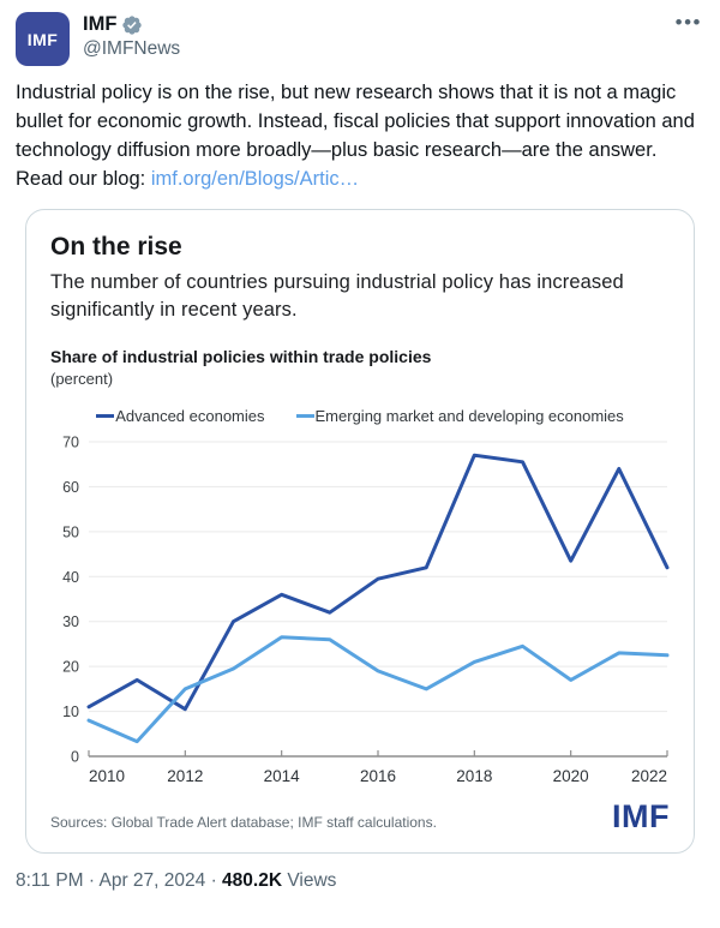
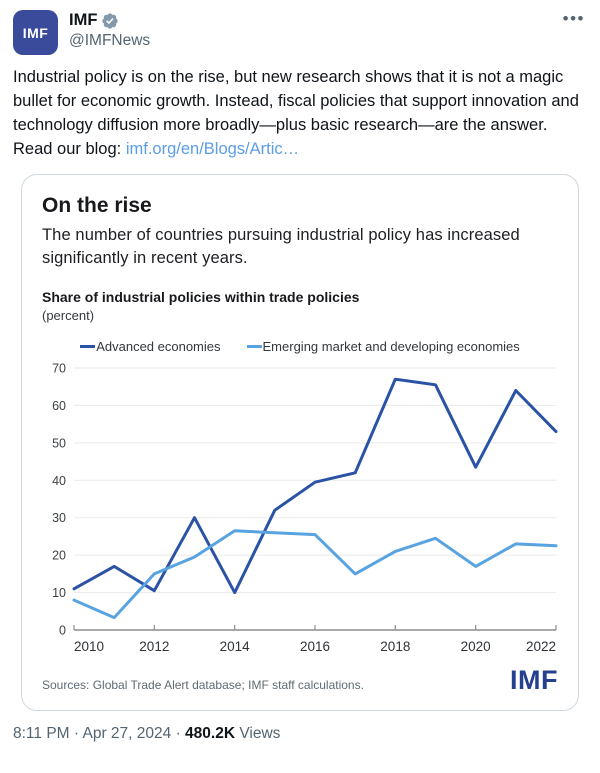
Advanced economies/2014: 36 -> 10
Emerging market and developing economies/2016: 19 -> 26
Advanced economies/2022: 42 -> 53
